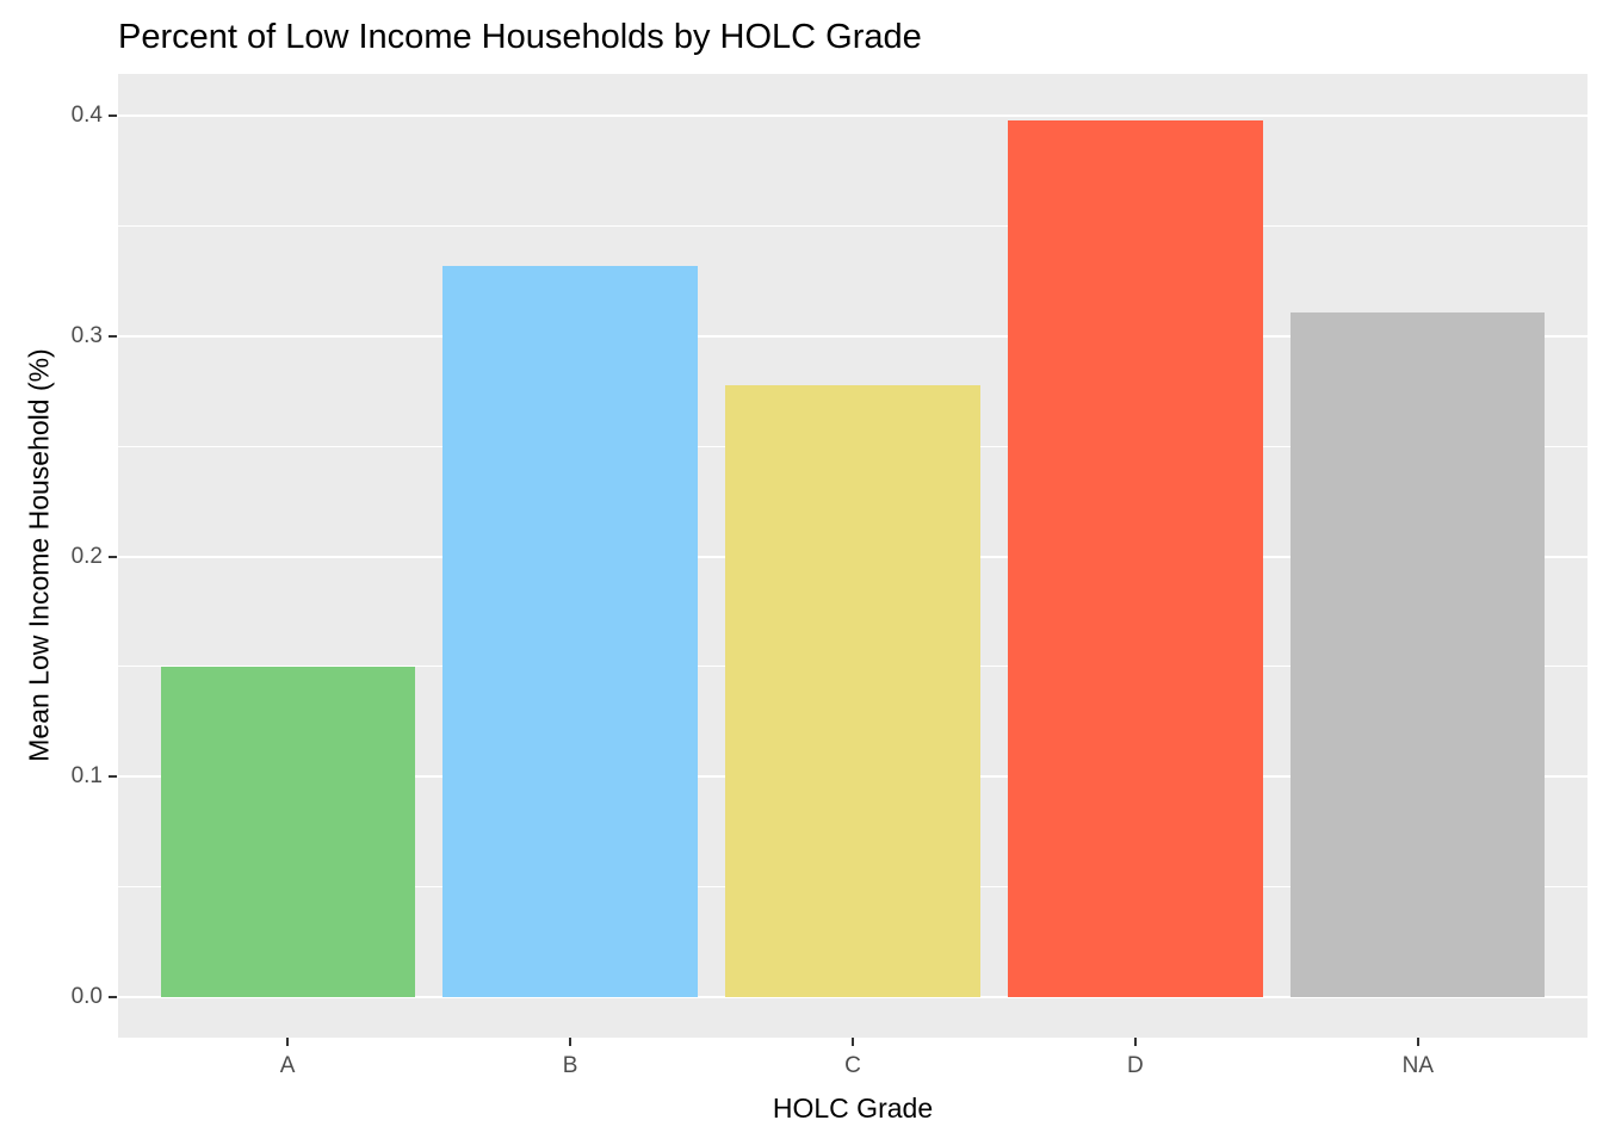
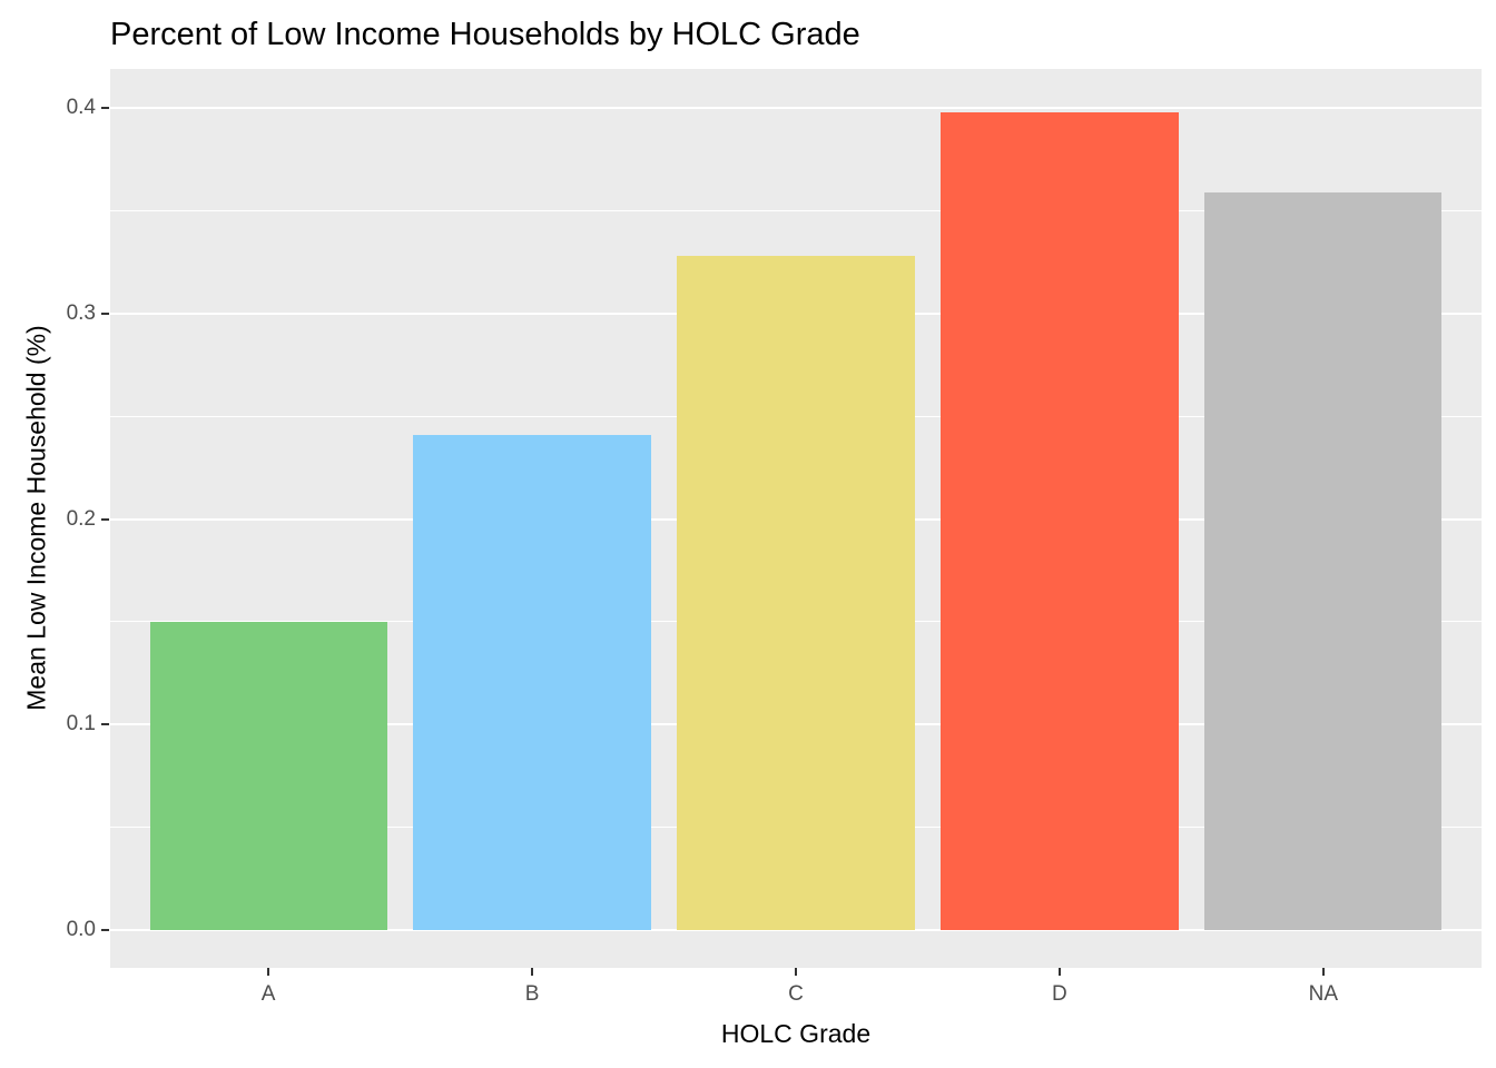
B: 0.332 -> 0.241
C: 0.278 -> 0.328
NA: 0.311 -> 0.359
